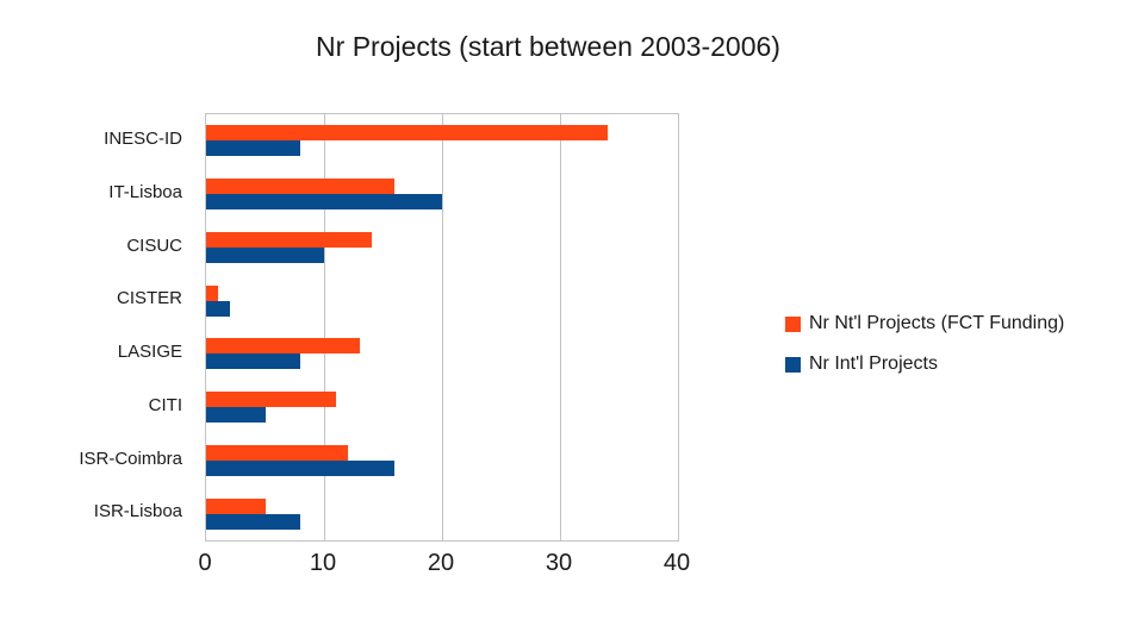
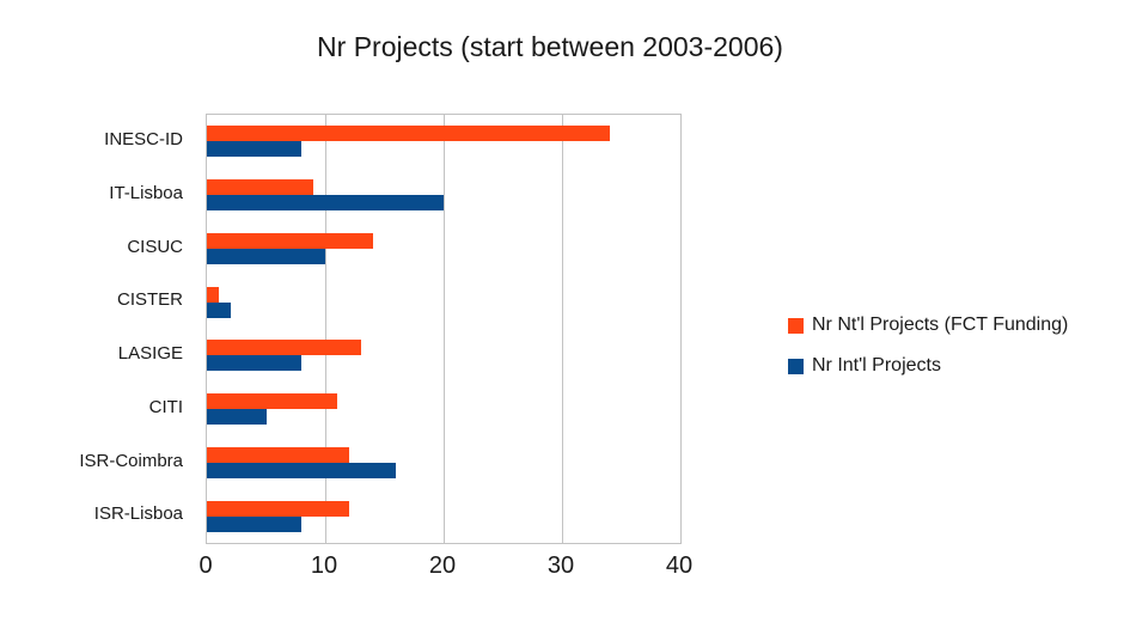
Nr Nt'l Projects (FCT Funding)/IT-Lisboa: 16 -> 9
Nr Nt'l Projects (FCT Funding)/ISR-Lisboa: 5 -> 12
